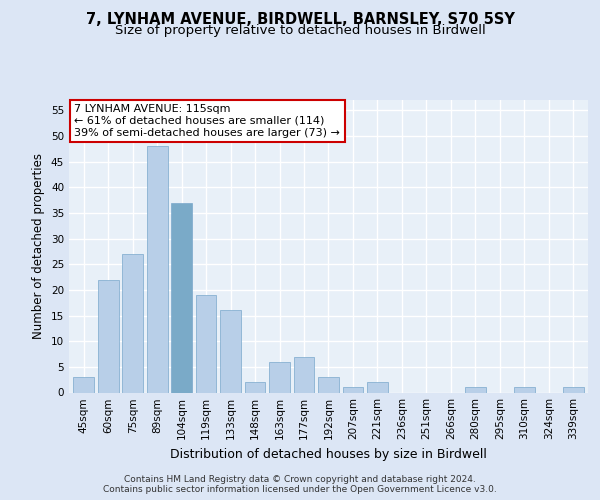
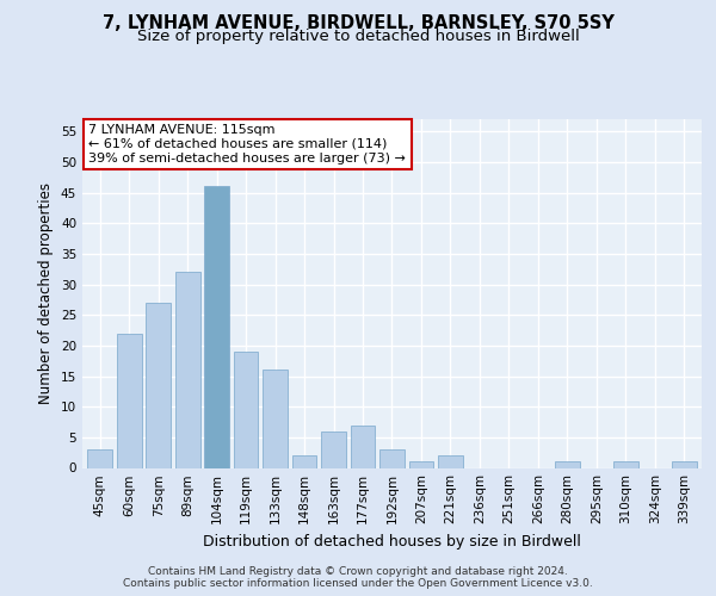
89sqm: 48 -> 32
104sqm: 37 -> 46
